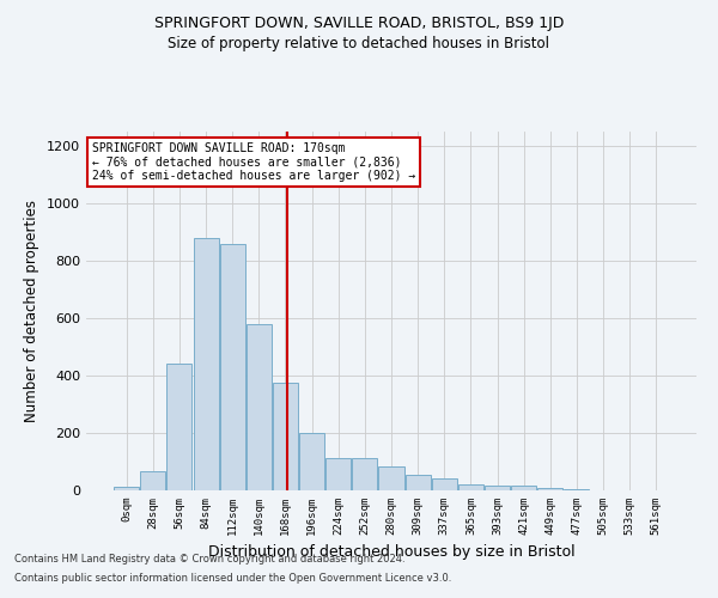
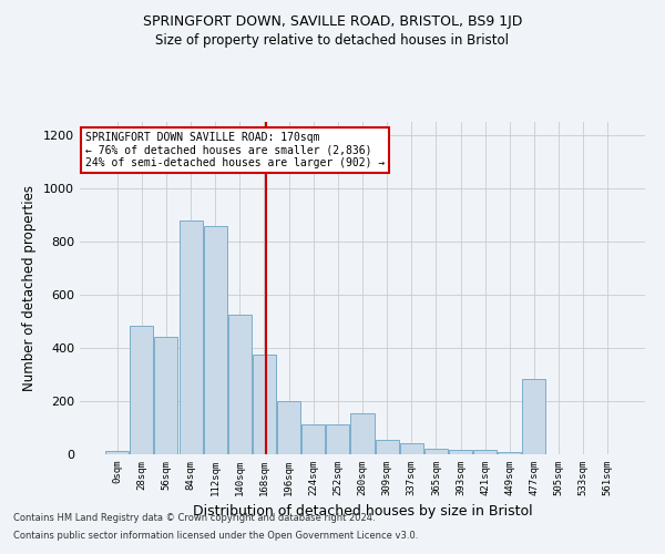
28sqm: 65 -> 485
140sqm: 580 -> 525
280sqm: 85 -> 155
477sqm: 5 -> 285
